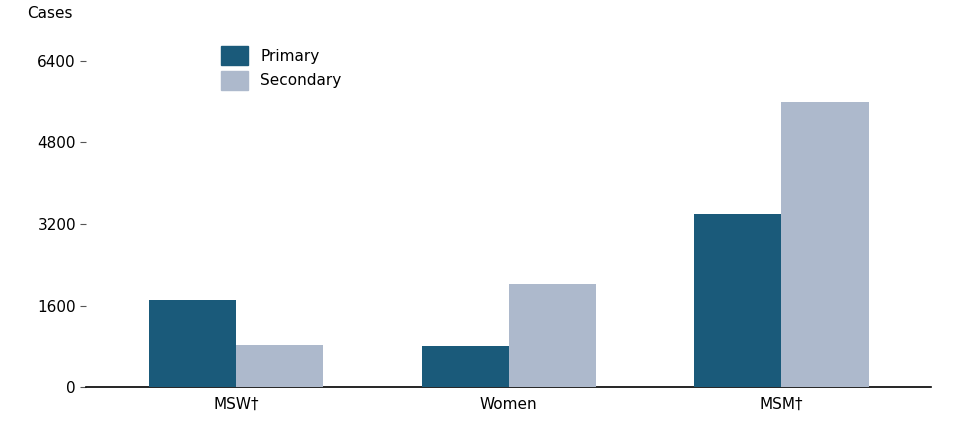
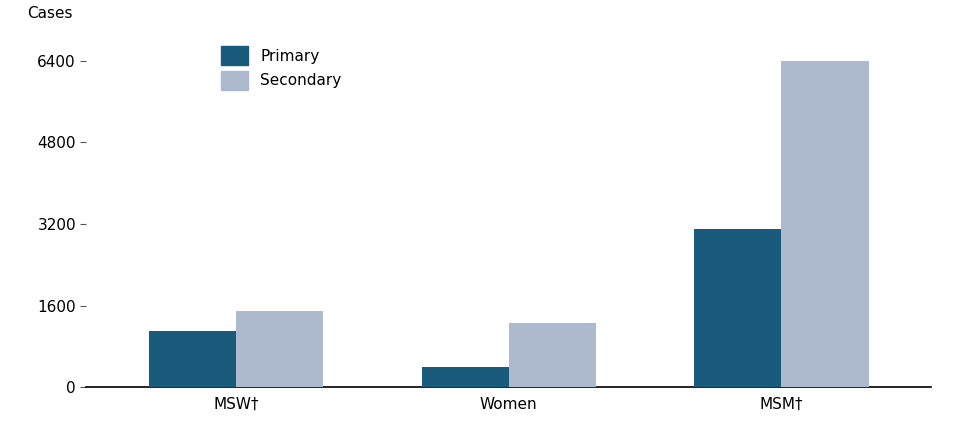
Primary/MSW†: 1700 -> 1100
Secondary/MSW†: 820 -> 1500
Primary/Women: 800 -> 400
Secondary/Women: 2020 -> 1250
Primary/MSM†: 3400 -> 3100
Secondary/MSM†: 5600 -> 6400
